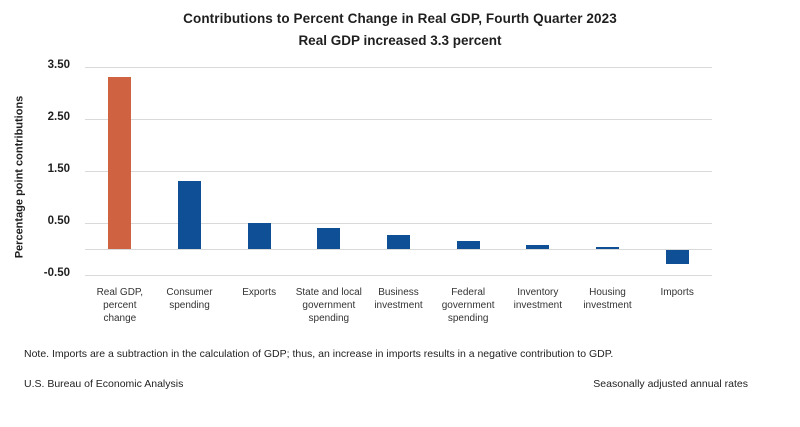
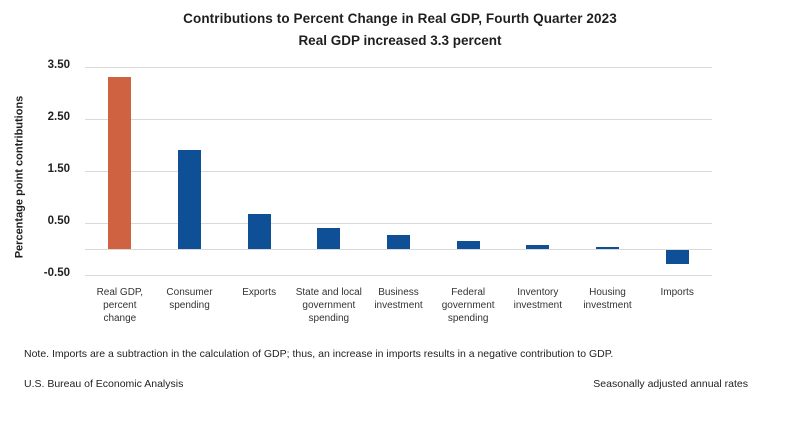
Consumer spending: 1.3 -> 1.9
Exports: 0.5 -> 0.7
